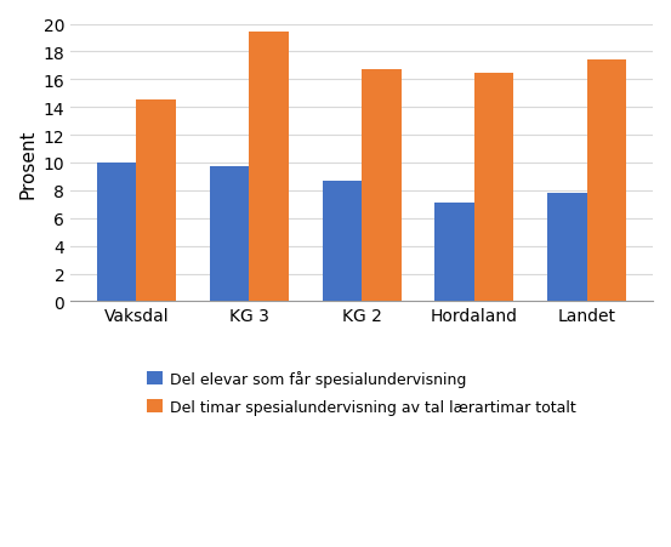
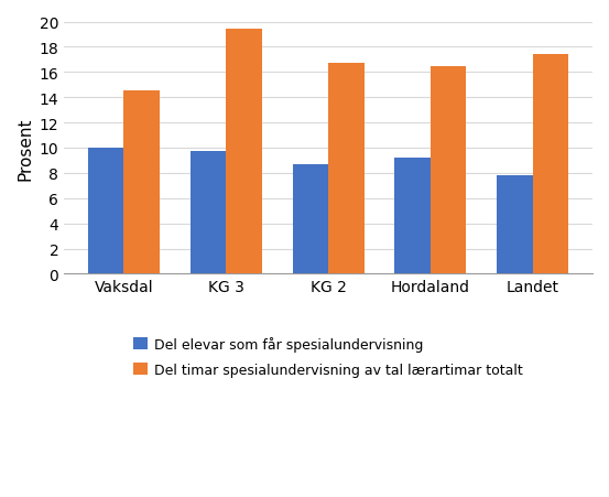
Del elevar som får spesialundervisning/Hordaland: 7.1 -> 9.2
